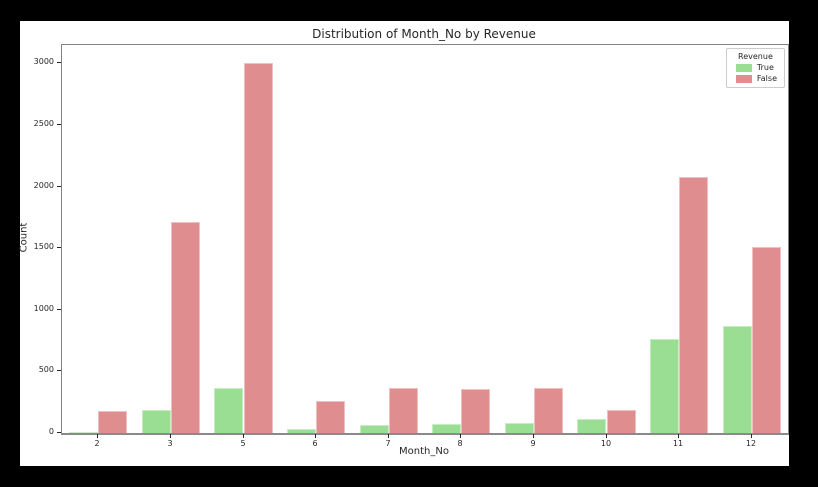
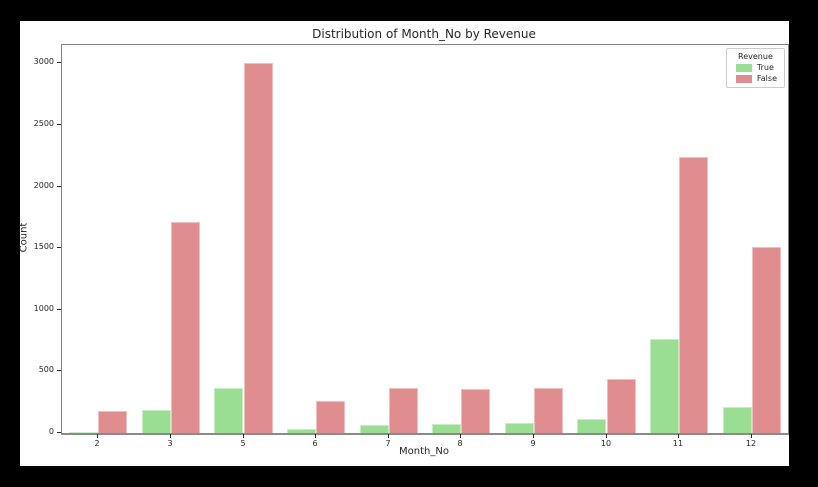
False/10: 190 -> 440
False/11: 2080 -> 2240
True/12: 870 -> 220
